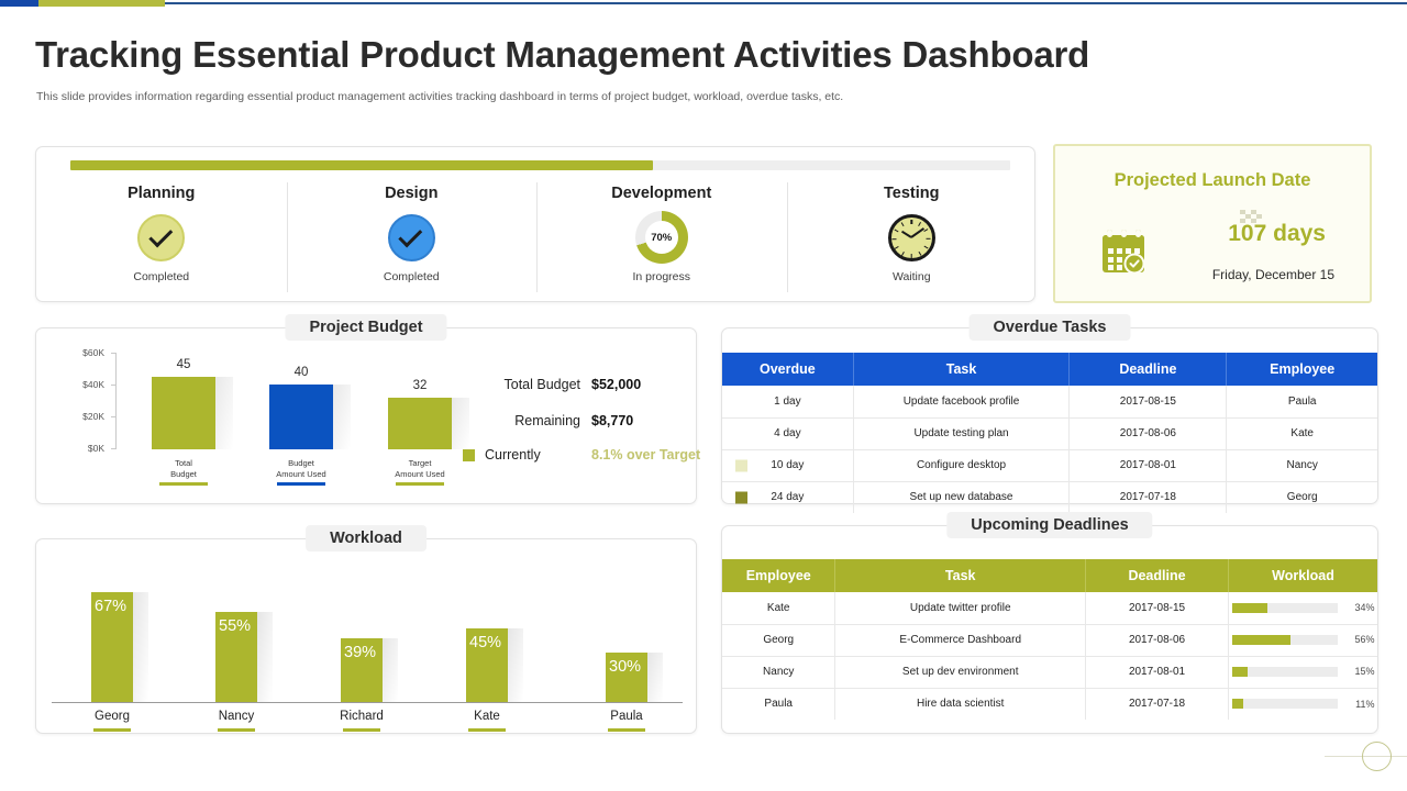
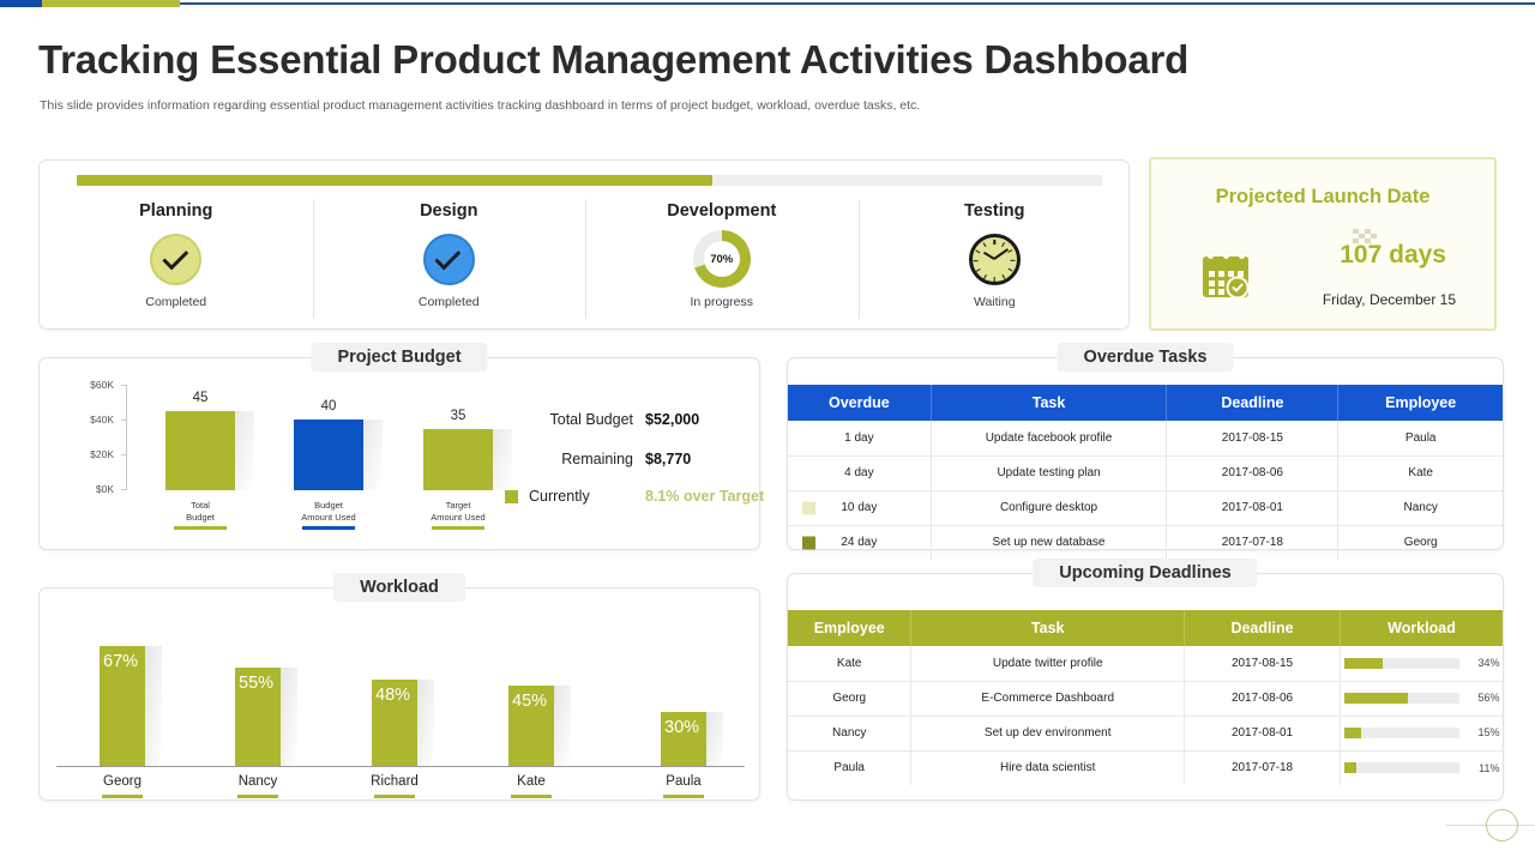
Project Budget/Target Amount Used: 32 -> 35
Workload/Richard: 39% -> 48%
